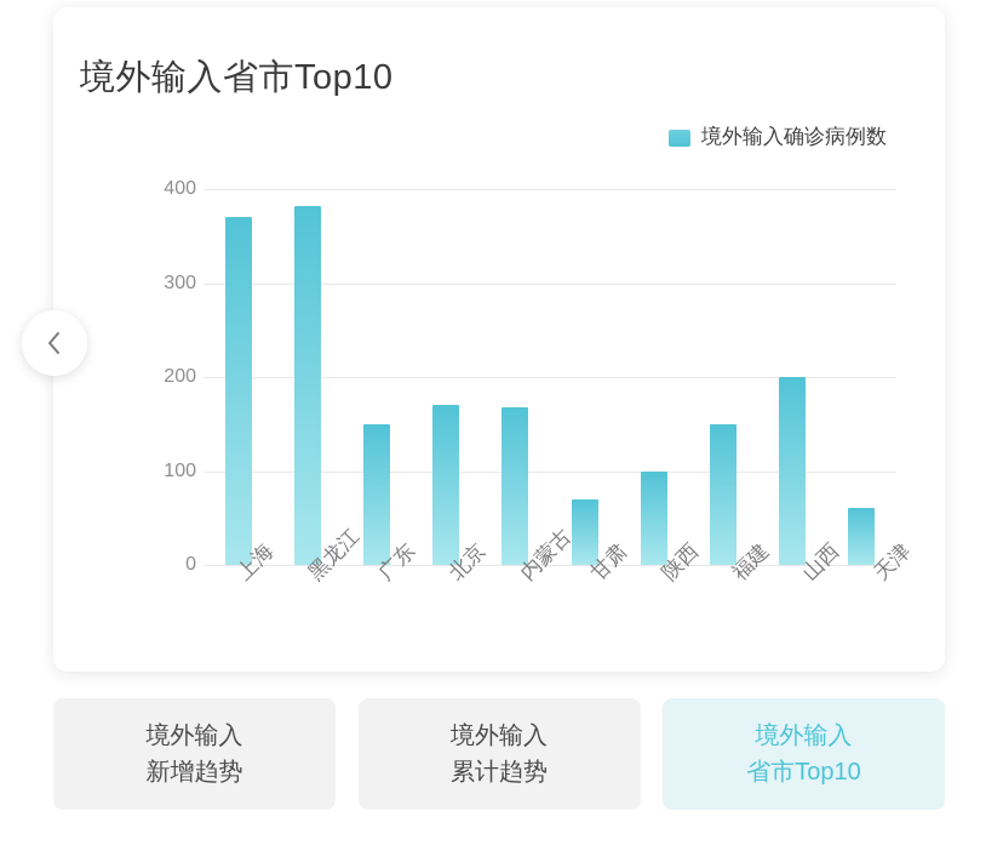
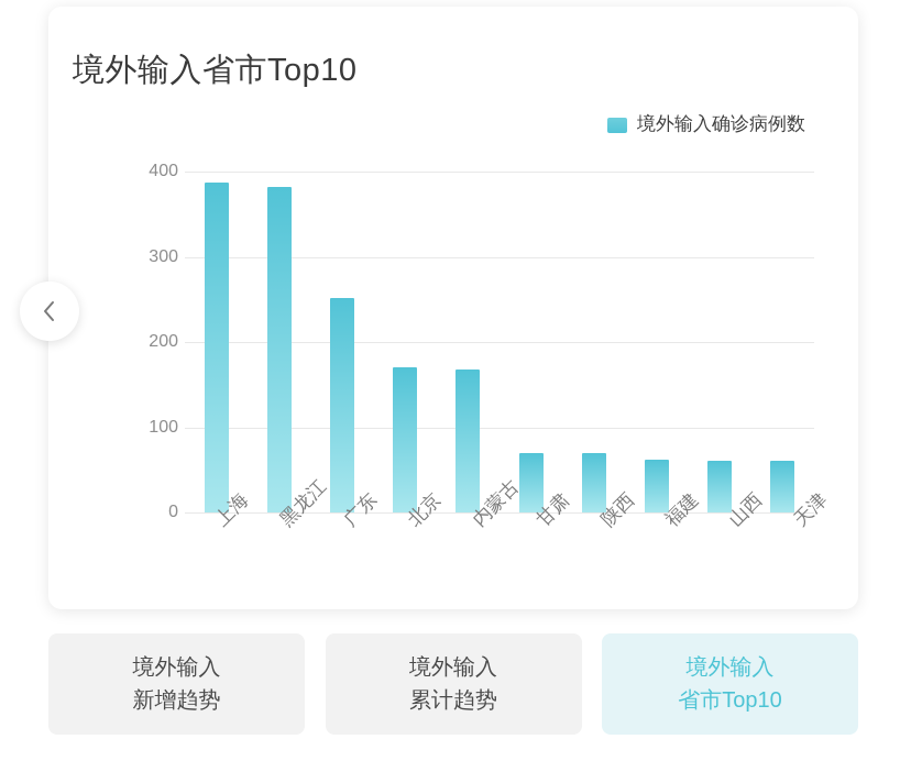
上海: 370 -> 390
广东: 150 -> 250
陕西: 100 -> 70
福建: 150 -> 60
山西: 200 -> 60
